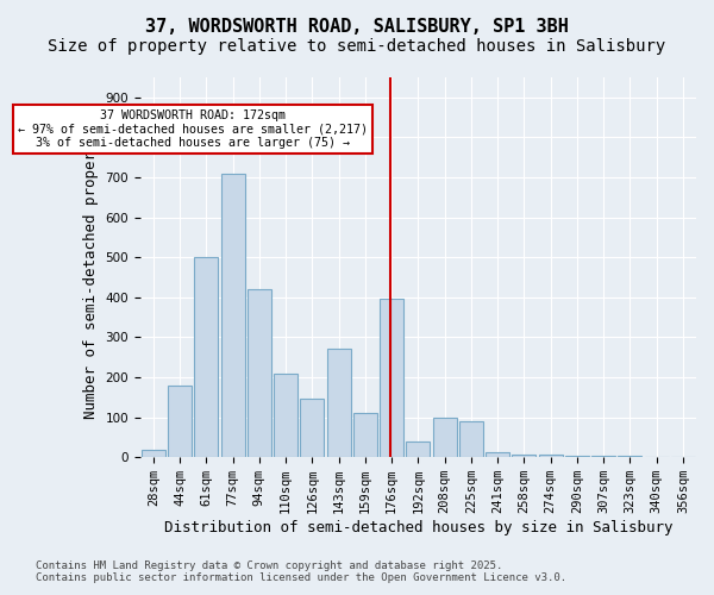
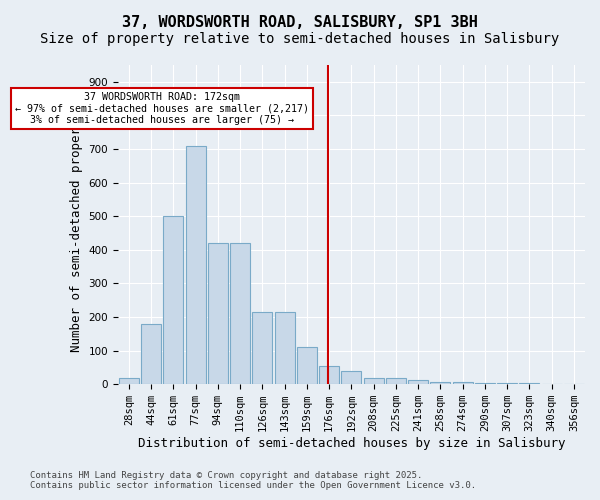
110sqm: 210 -> 420
126sqm: 145 -> 215
143sqm: 270 -> 215
176sqm: 395 -> 55
208sqm: 100 -> 20
225sqm: 90 -> 18
